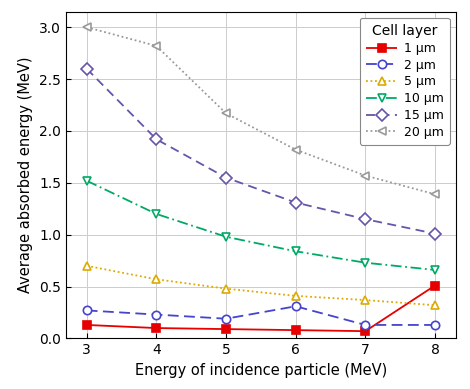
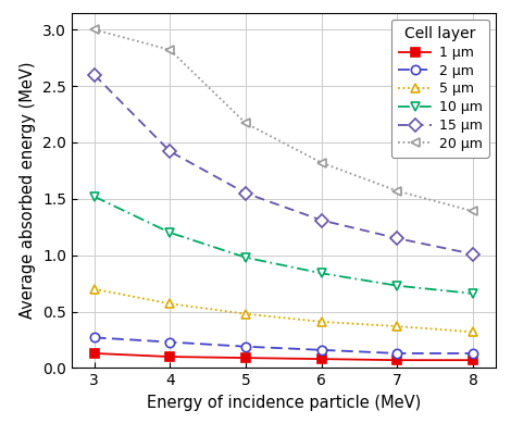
2 μm/6: 0.31 -> 0.16
1 μm/8: 0.51 -> 0.07
